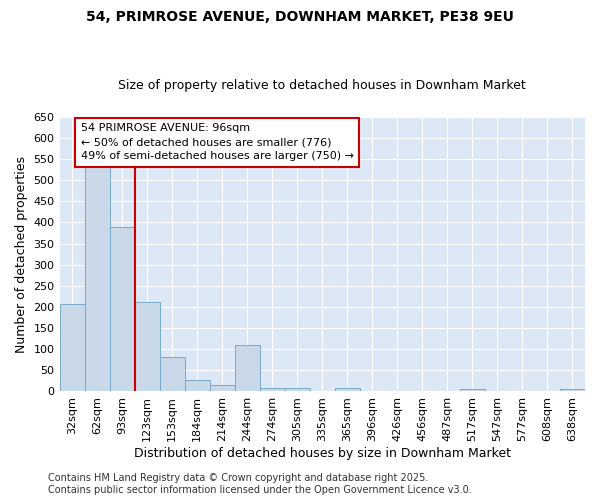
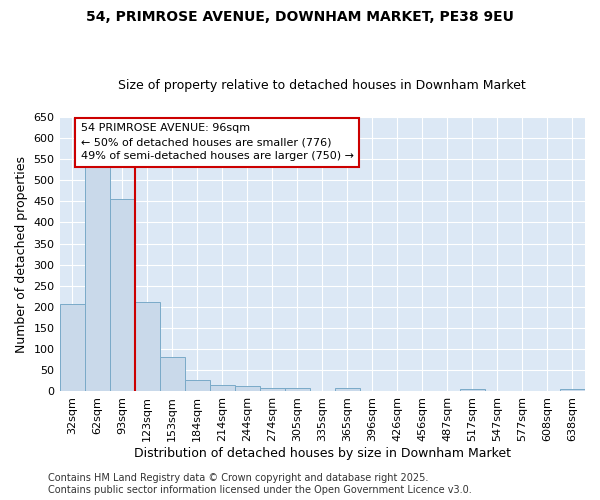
93sqm: 390 -> 455
244sqm: 110 -> 13
